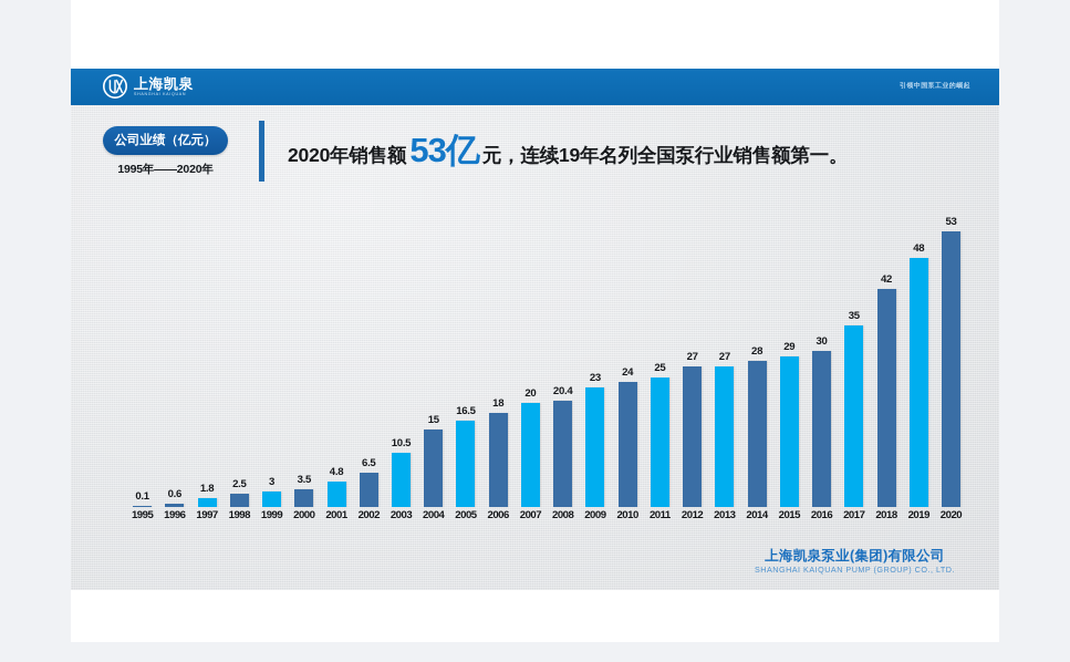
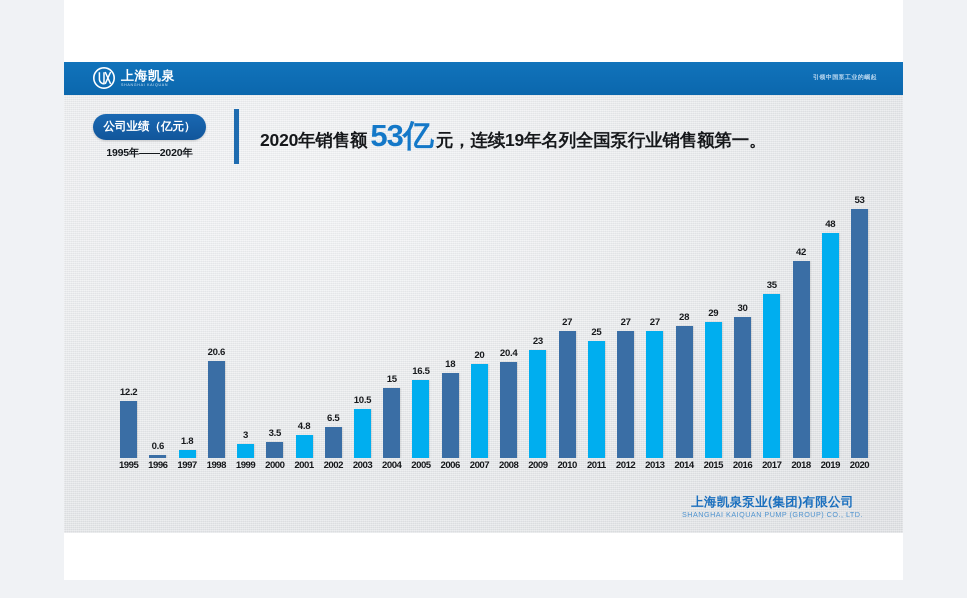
1995: 0.1 -> 12.2
1998: 2.5 -> 20.6
2010: 24 -> 27
